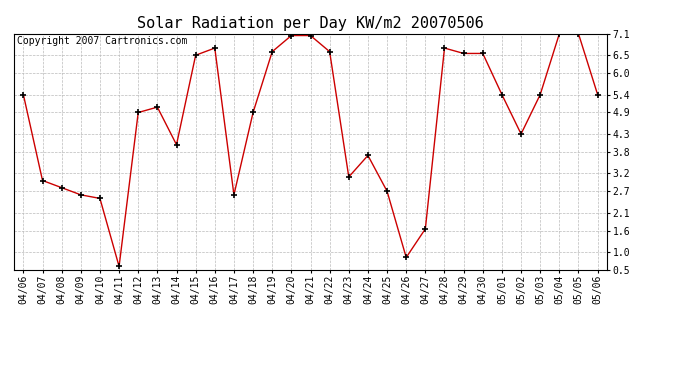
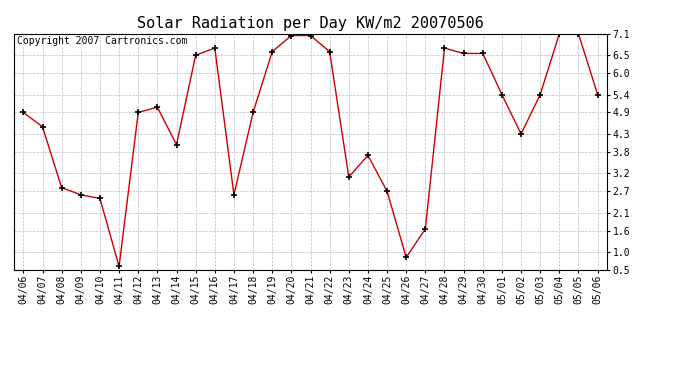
04/06: 5.40 -> 4.90
04/07: 3.00 -> 4.50
